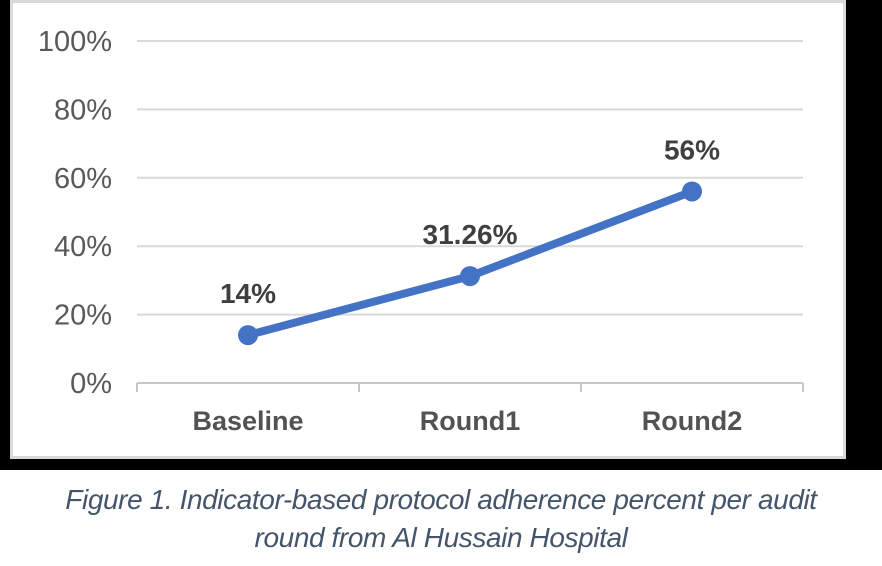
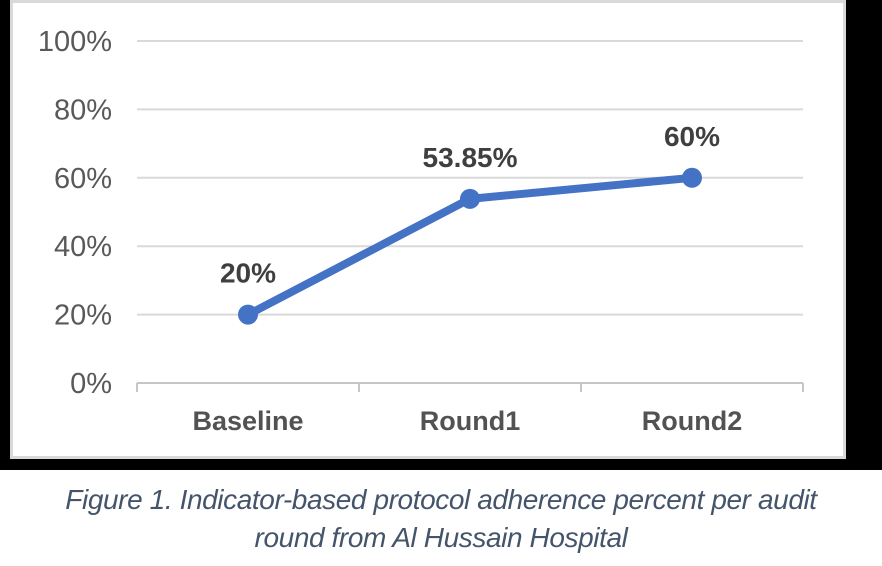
Baseline: 14% -> 20%
Round1: 31.26% -> 53.85%
Round2: 56% -> 60%
